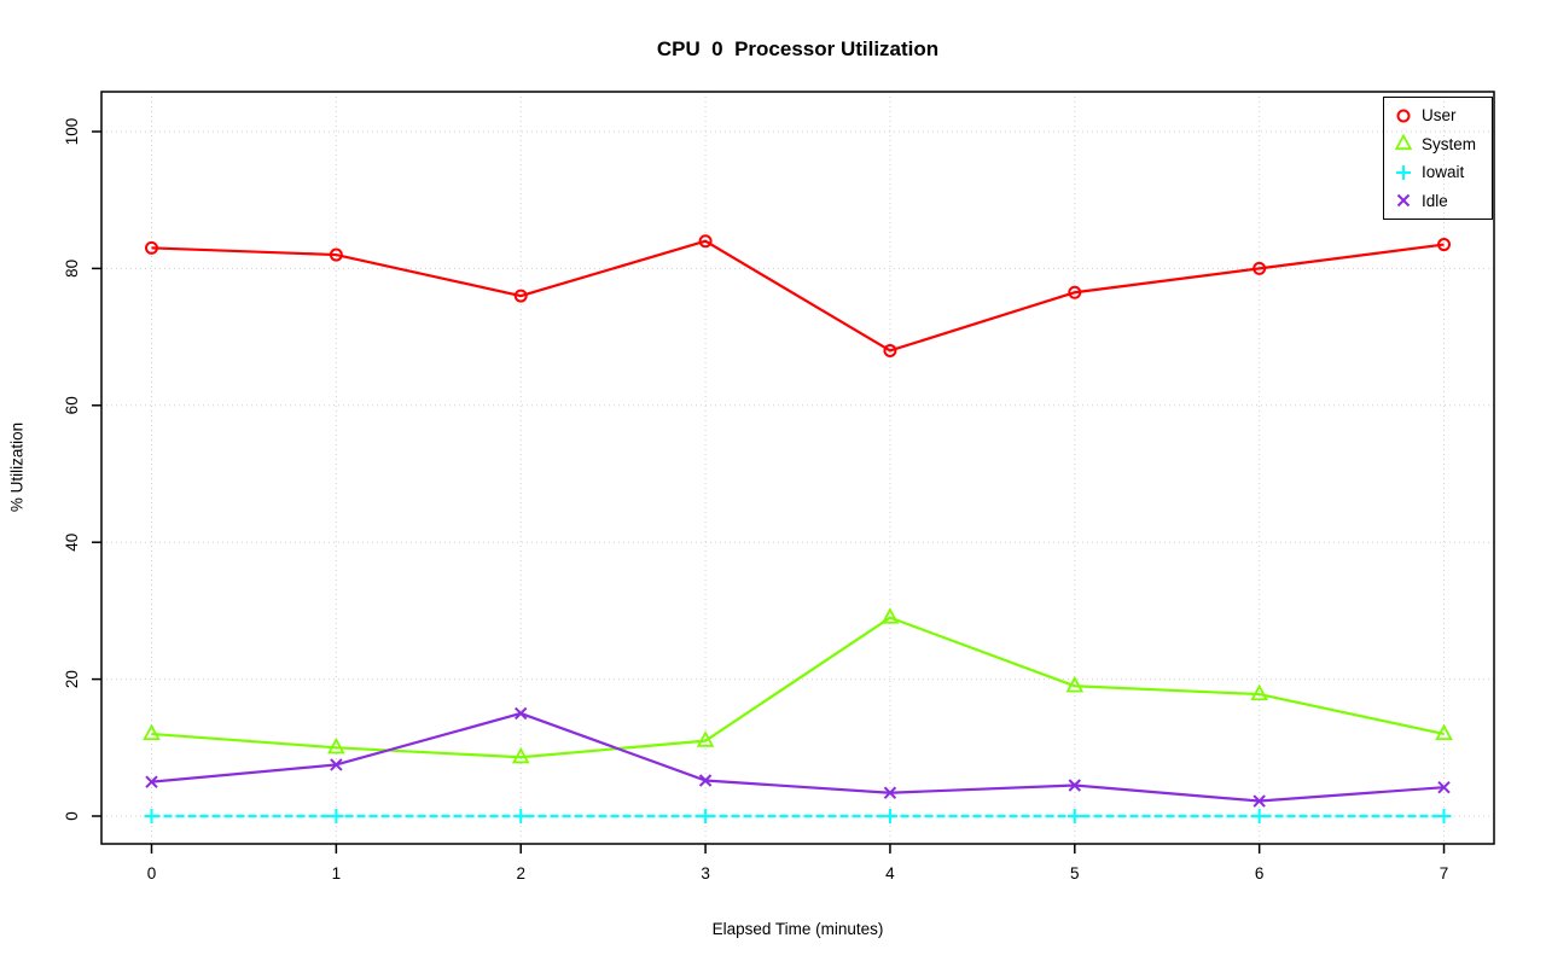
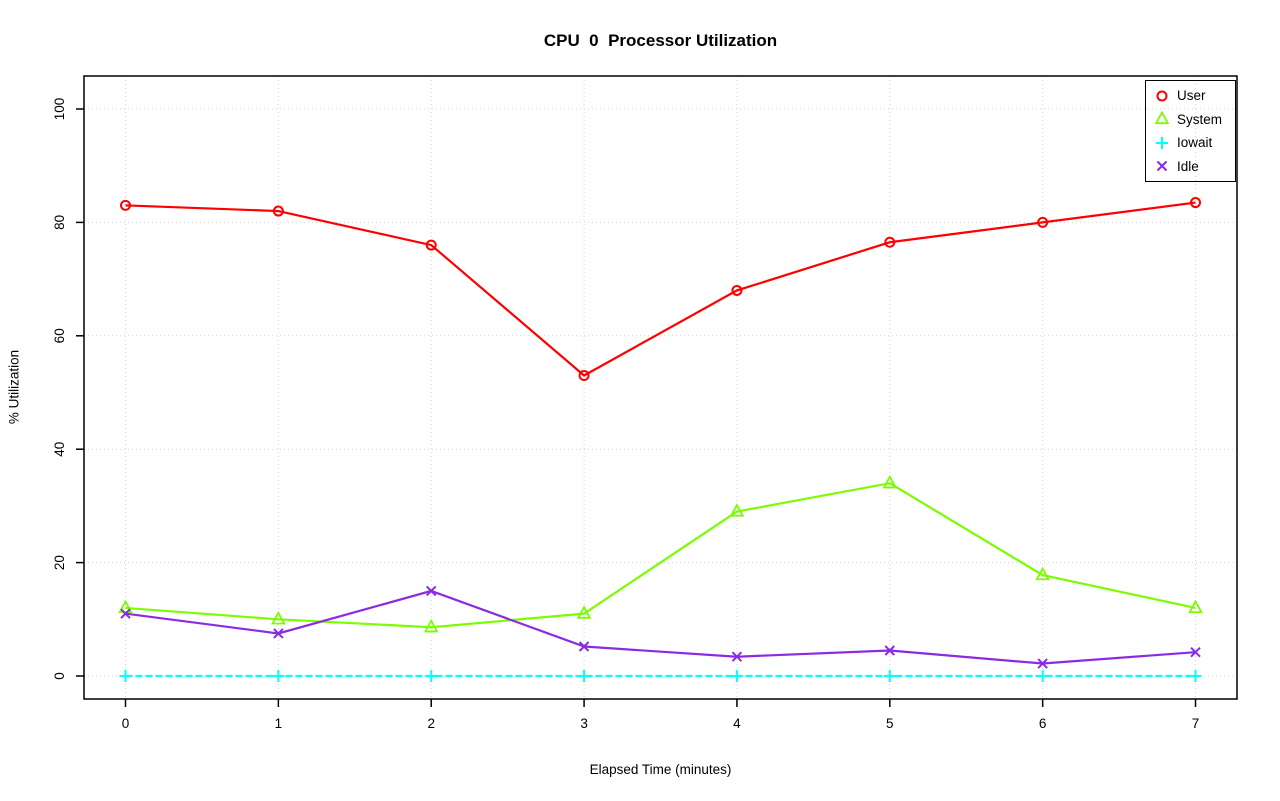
Idle/0: 5 -> 11
User/3: 84 -> 53
System/5: 19 -> 34
